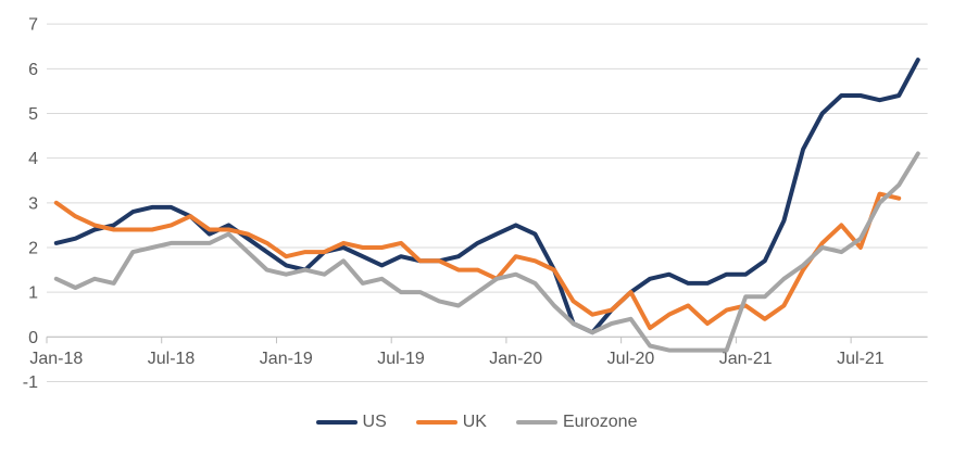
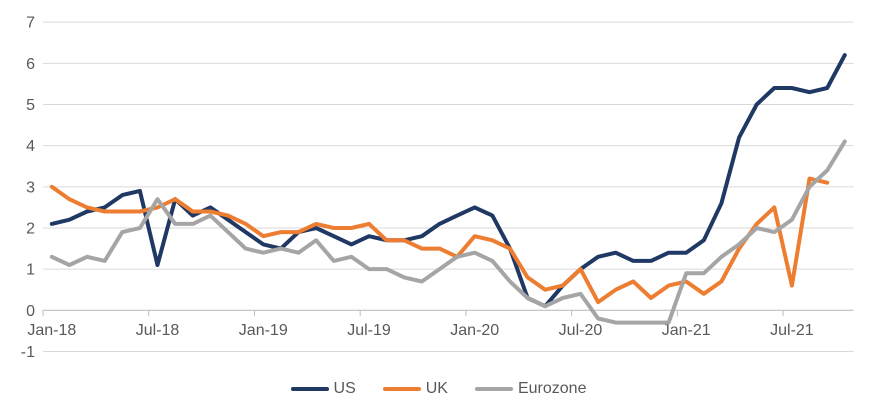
US/Jul-18: 2.9 -> 1.1
Eurozone/Jul-18: 2.1 -> 2.7
UK/Jul-21: 2.0 -> 0.6
